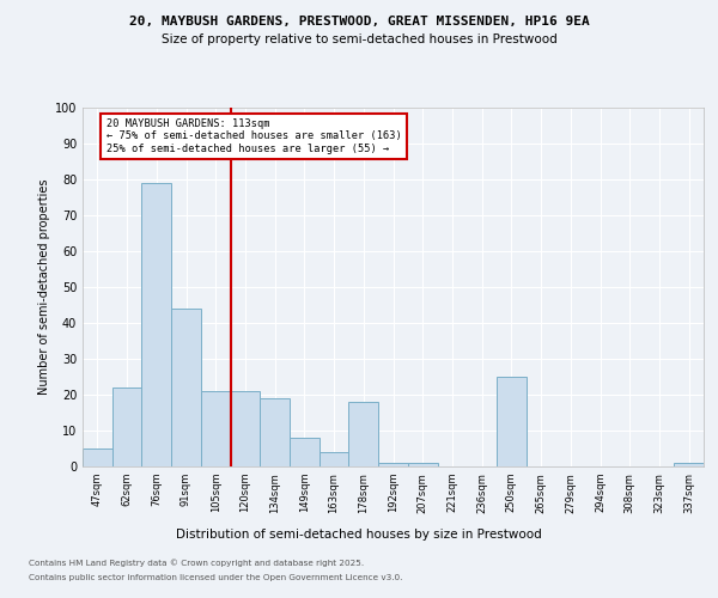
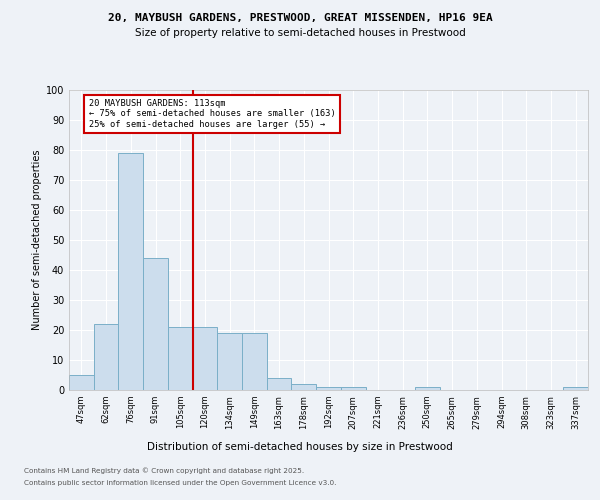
149sqm: 8 -> 19
178sqm: 18 -> 2
250sqm: 25 -> 1
